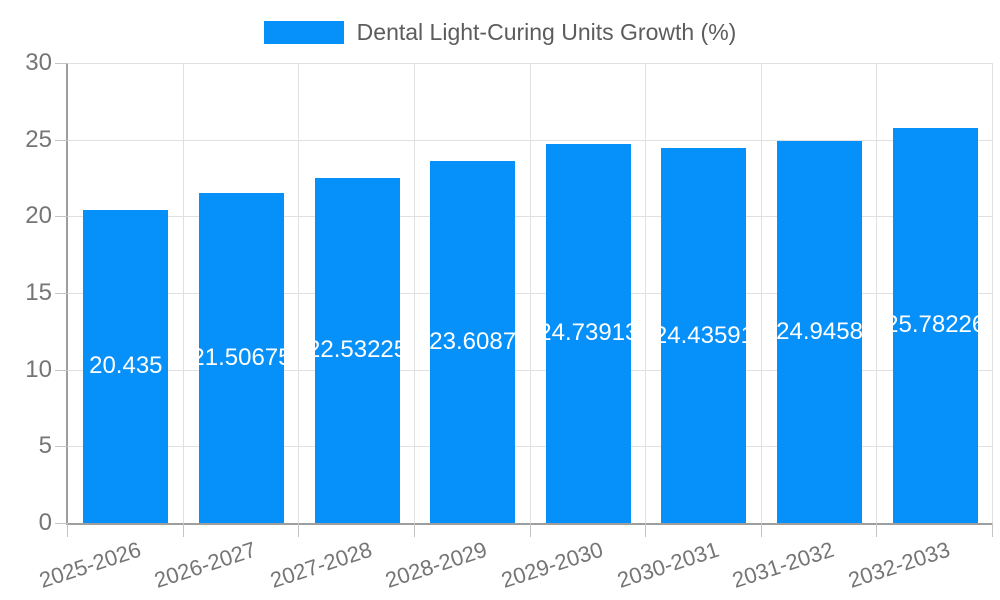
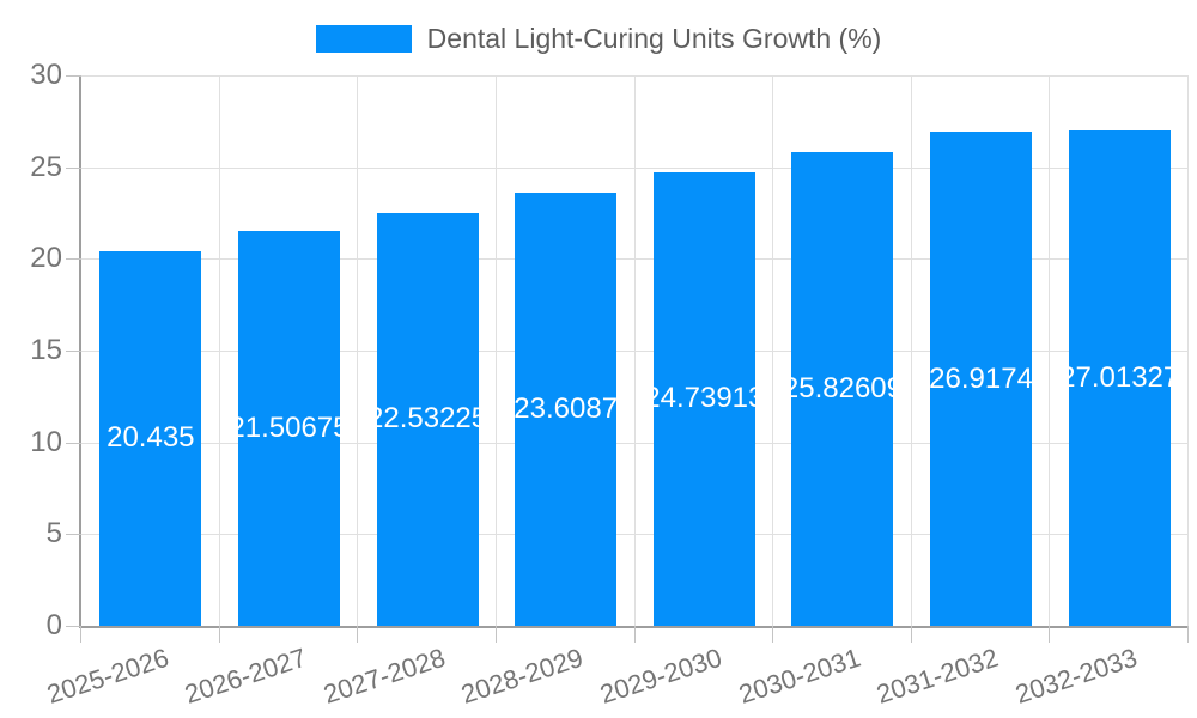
2030-2031: 24.43591 -> 25.82609
2031-2032: 24.9458 -> 26.9174
2032-2033: 25.78226 -> 27.01327
